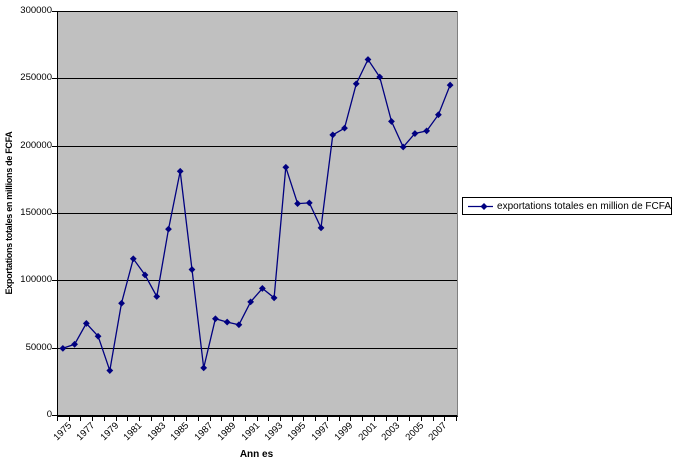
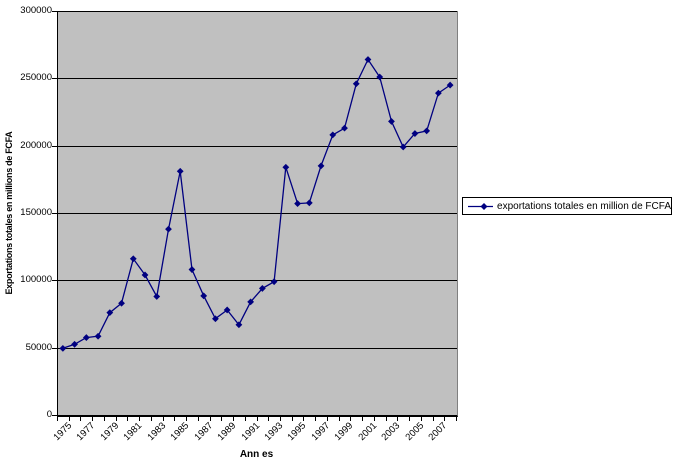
1977: 68000 -> 58000
1979: 33000 -> 76000
1987: 35000 -> 88000
1989: 69000 -> 78000
1993: 87000 -> 99000
1997: 139000 -> 185000
2007: 223000 -> 239000
